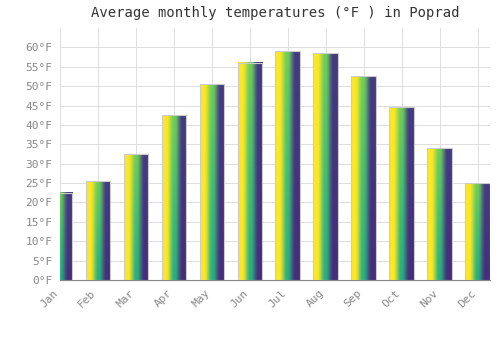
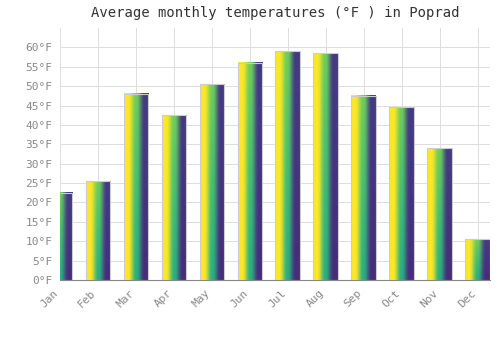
Mar: 32.5°F -> 48.0°F
Sep: 52.5°F -> 47.5°F
Dec: 25.0°F -> 10.5°F
